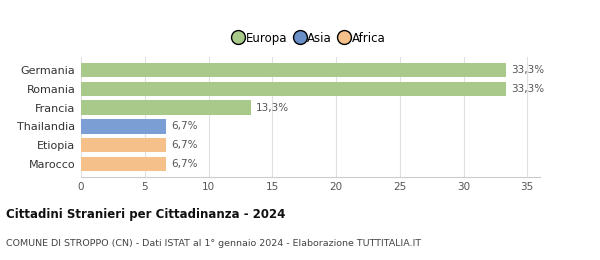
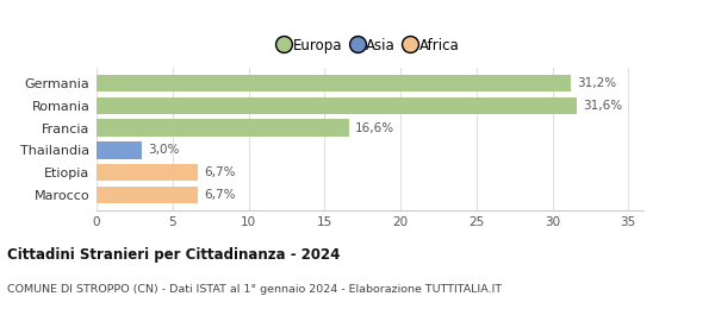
Germania: 33,3% -> 31,2%
Romania: 33,3% -> 31,6%
Francia: 13,3% -> 16,6%
Thailandia: 6,7% -> 3,0%
